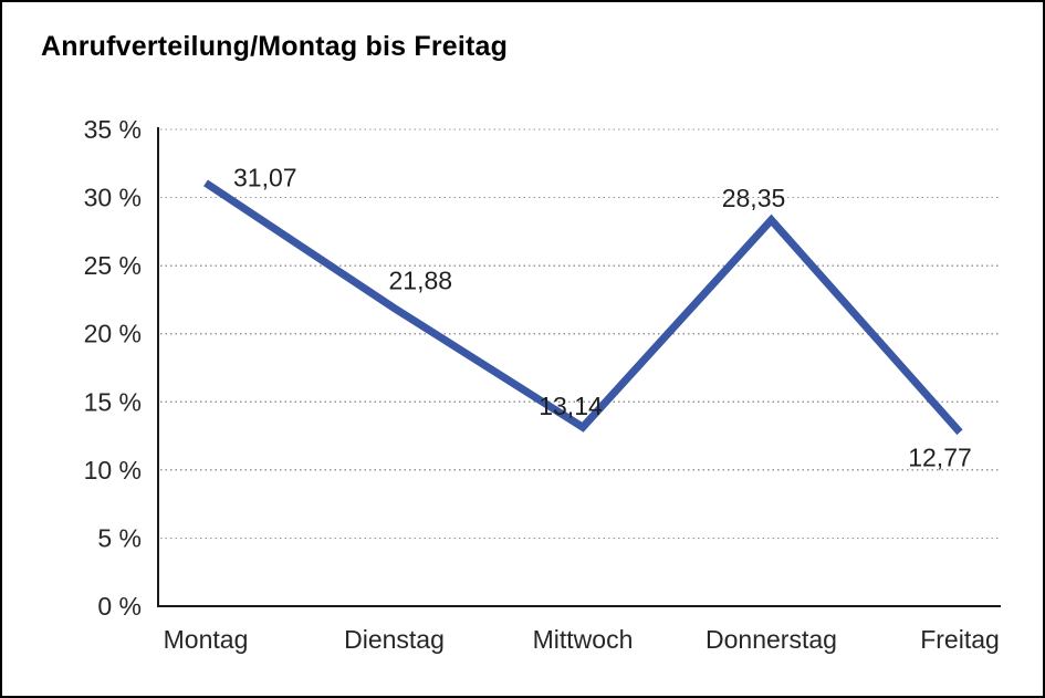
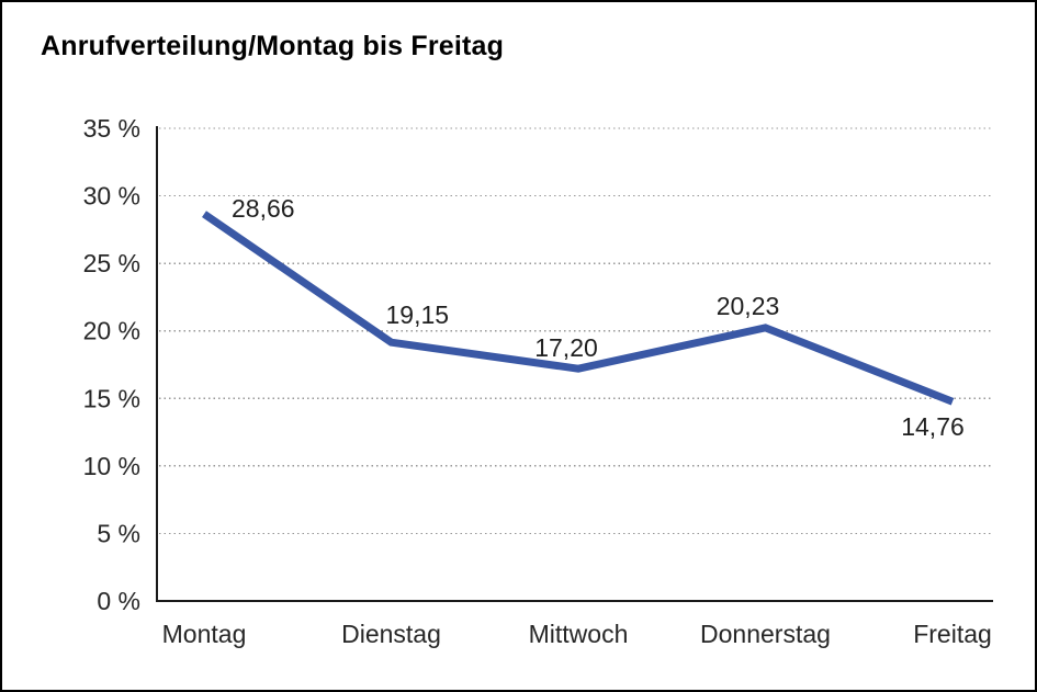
Montag: 31,07 -> 28,66
Dienstag: 21,88 -> 19,15
Mittwoch: 13,14 -> 17,20
Donnerstag: 28,35 -> 20,23
Freitag: 12,77 -> 14,76
